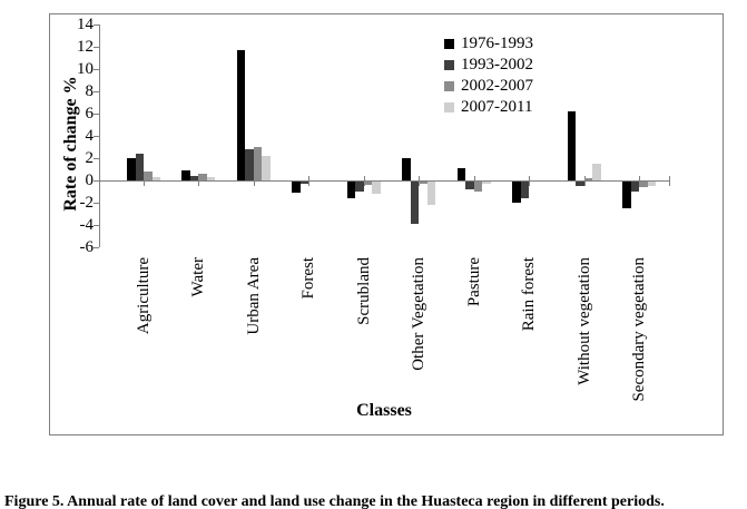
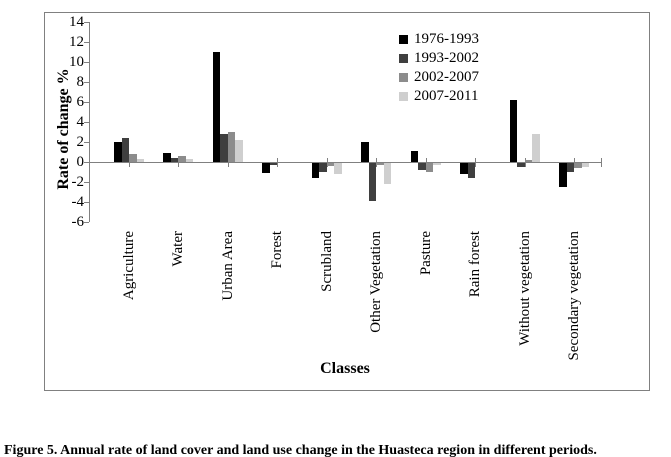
1976-1993/Urban Area: 11.7 -> 11.0
1976-1993/Rain forest: -1.9 -> -1.1
2007-2011/Without vegetation: 1.5 -> 2.8
